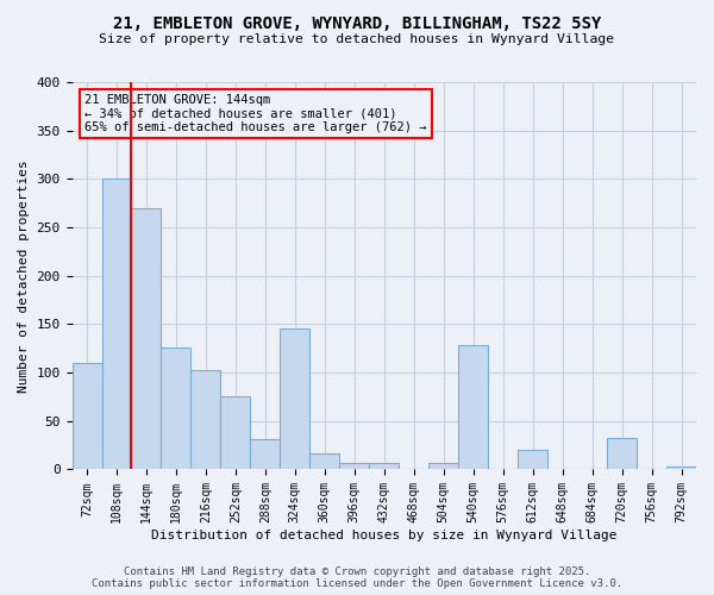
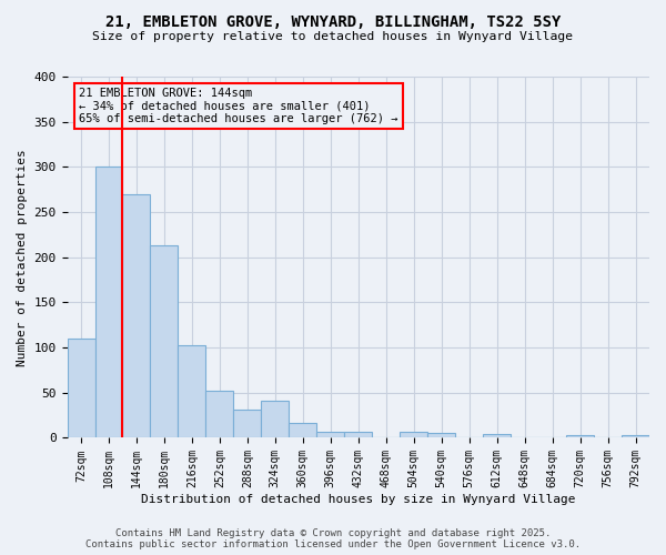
180sqm: 126 -> 213
252sqm: 76 -> 52
324sqm: 146 -> 41
540sqm: 128 -> 5
612sqm: 20 -> 4
720sqm: 32 -> 3
